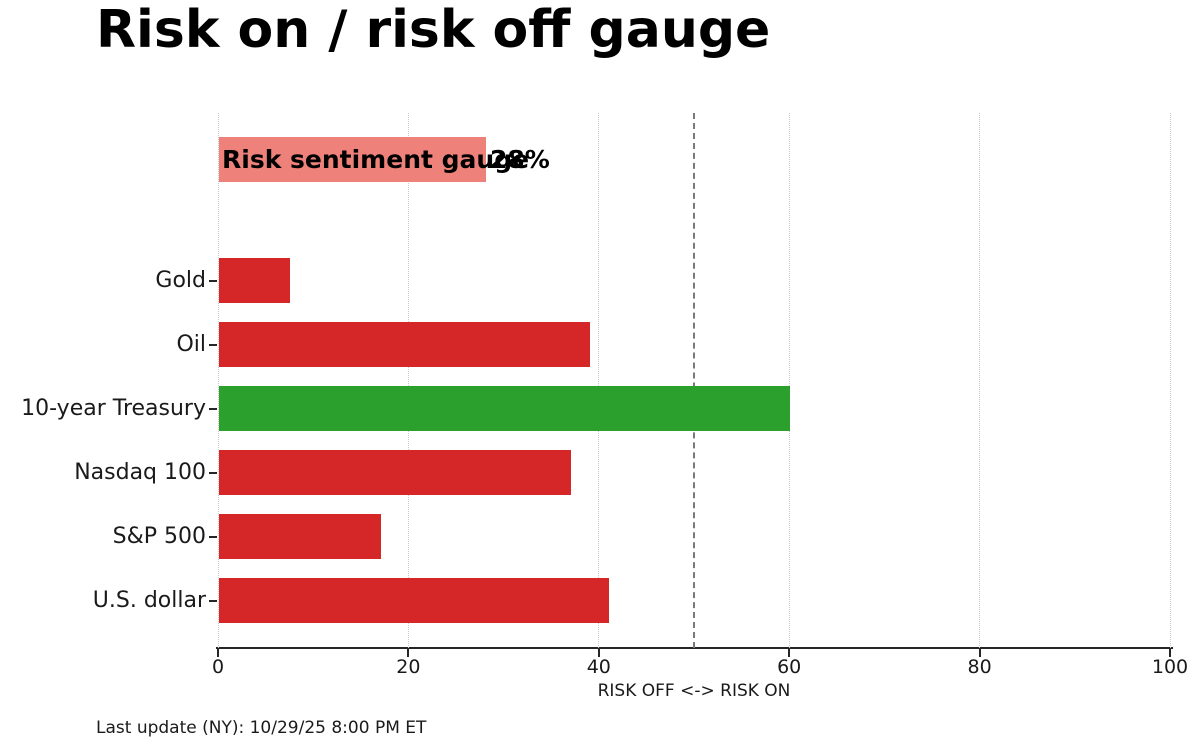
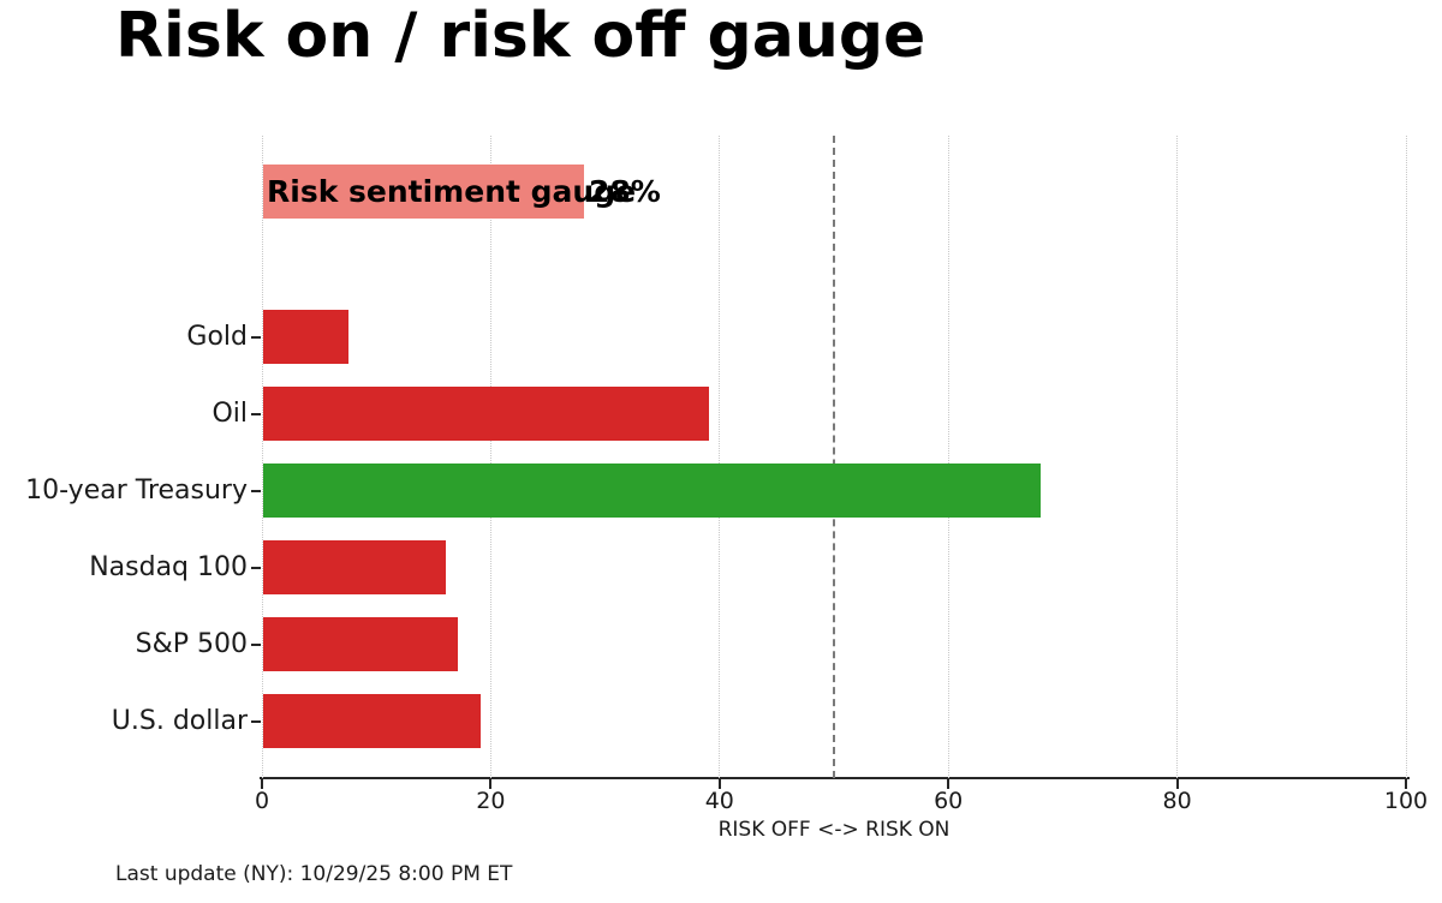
10-year Treasury: 60 -> 68
Nasdaq 100: 37 -> 16
U.S. dollar: 41 -> 19
